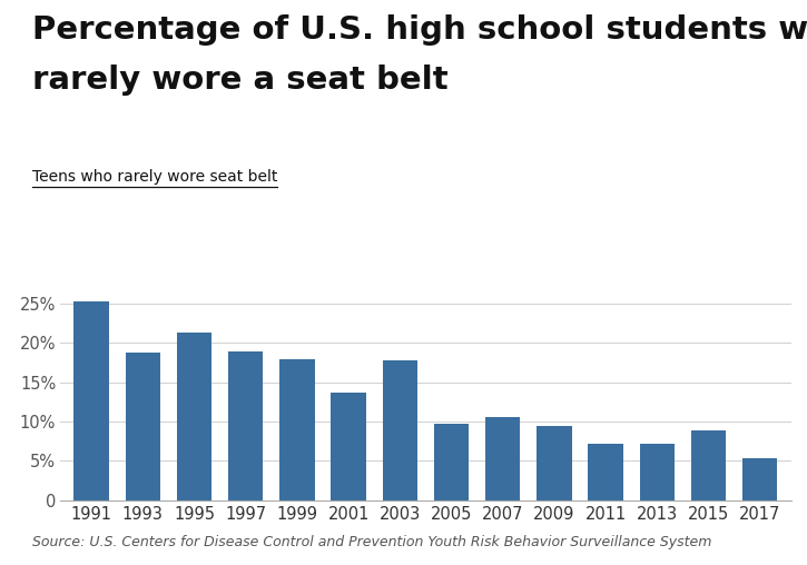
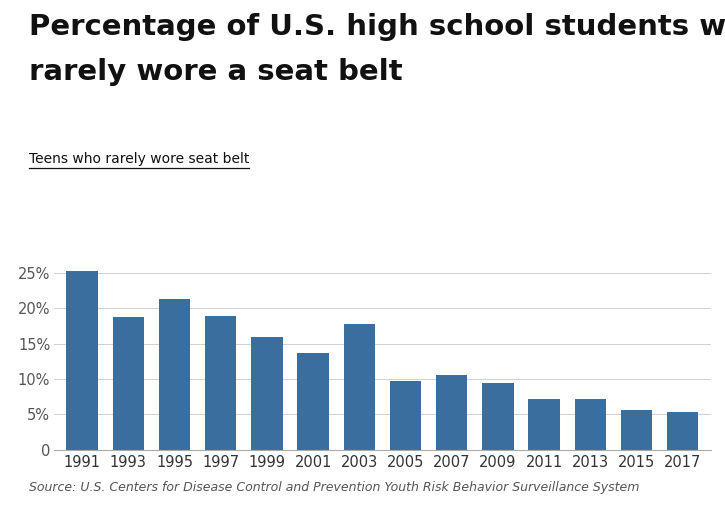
1999: 18.0% -> 15.9%
2015: 8.8% -> 5.6%
